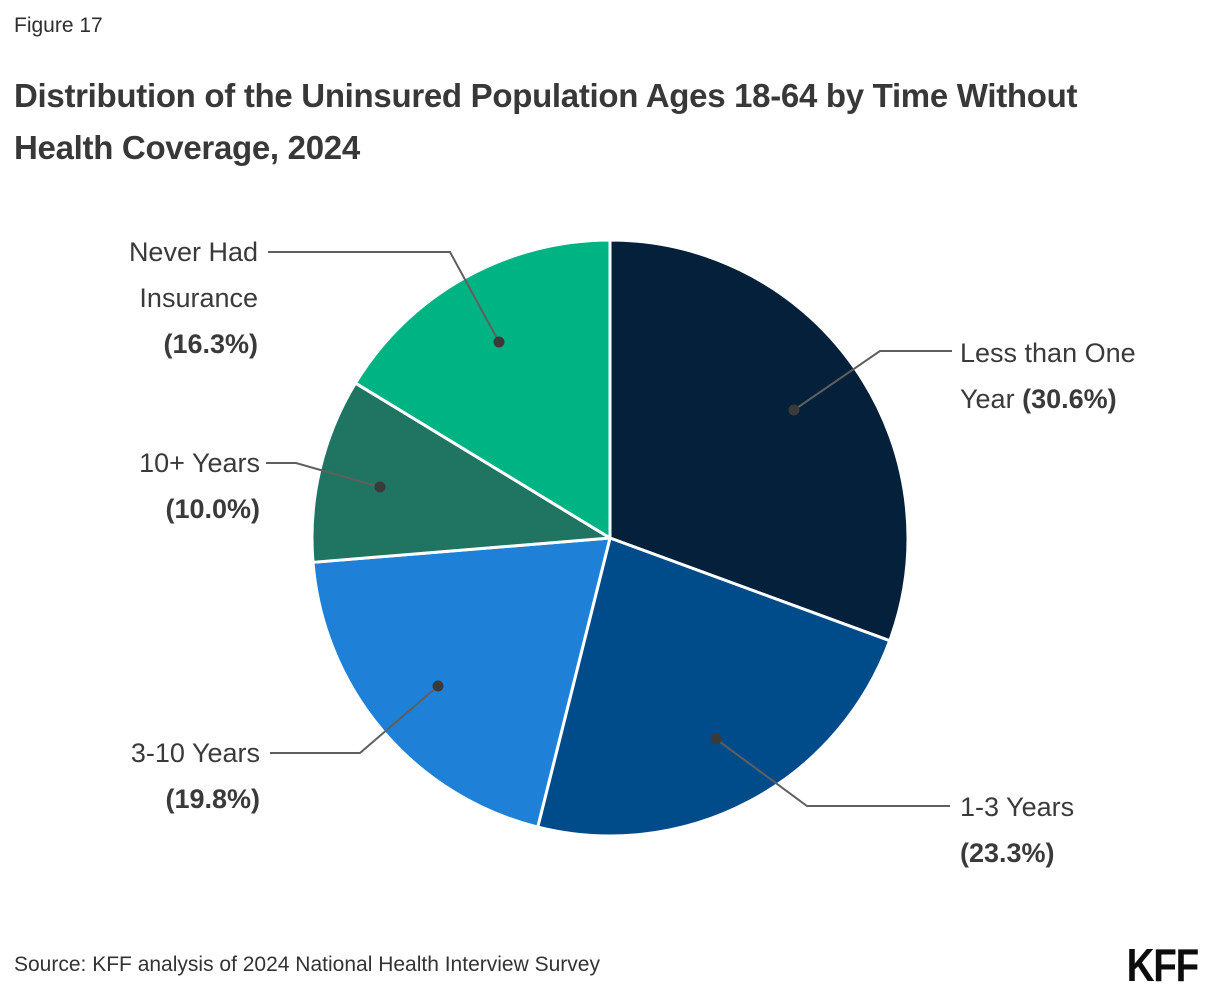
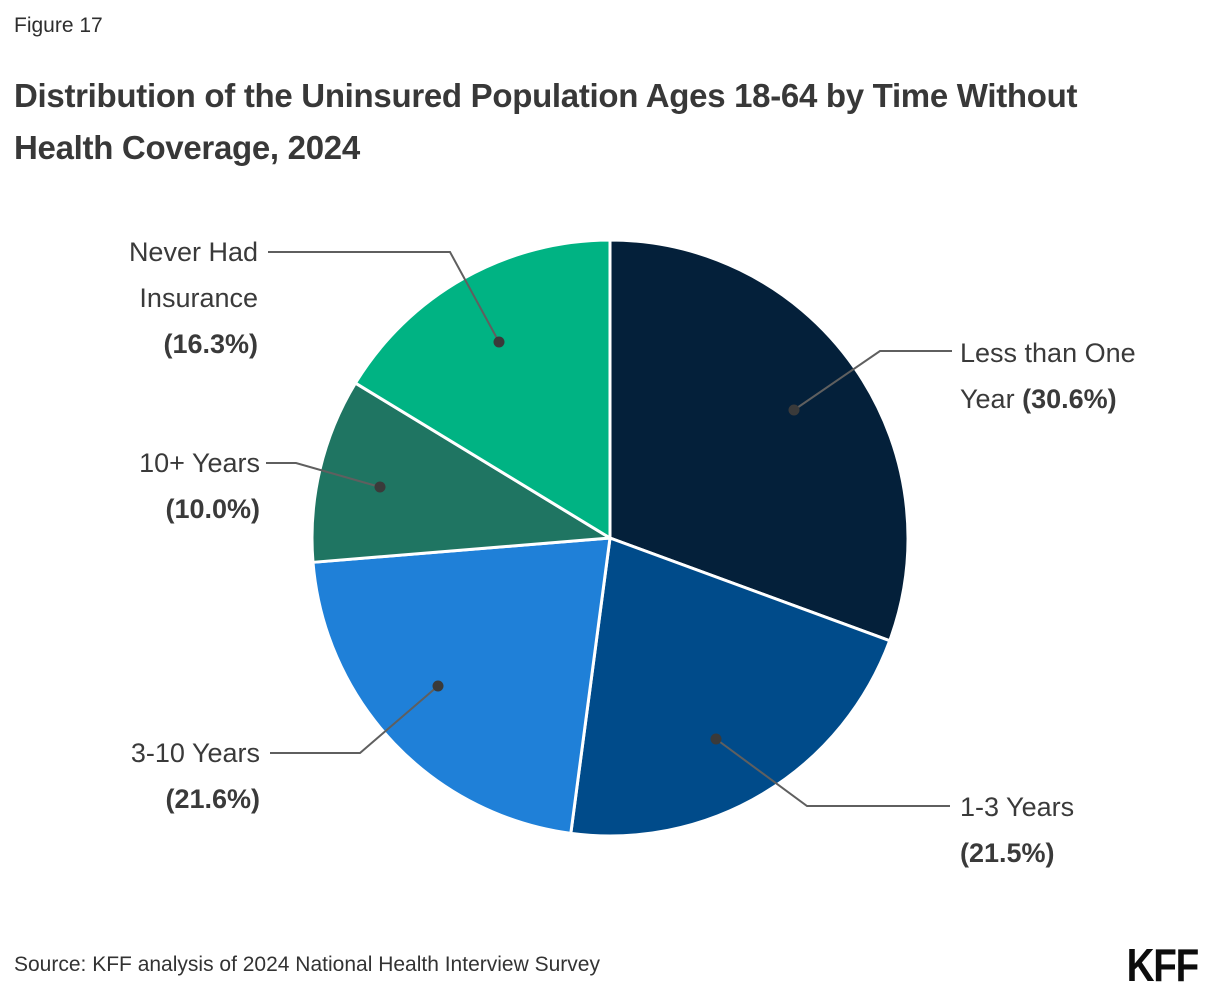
1-3 Years: 23.3% -> 21.5%
3-10 Years: 19.8% -> 21.6%
